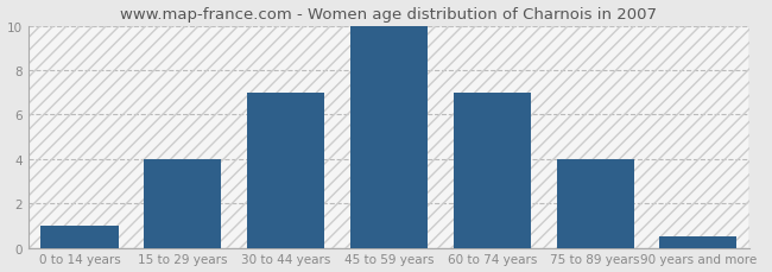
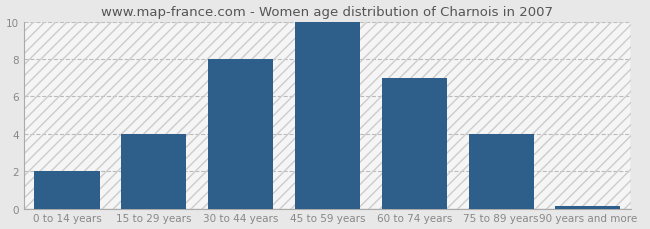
0 to 14 years: 1.0 -> 2.0
30 to 44 years: 7.0 -> 8.0
90 years and more: 0.5 -> 0.1
